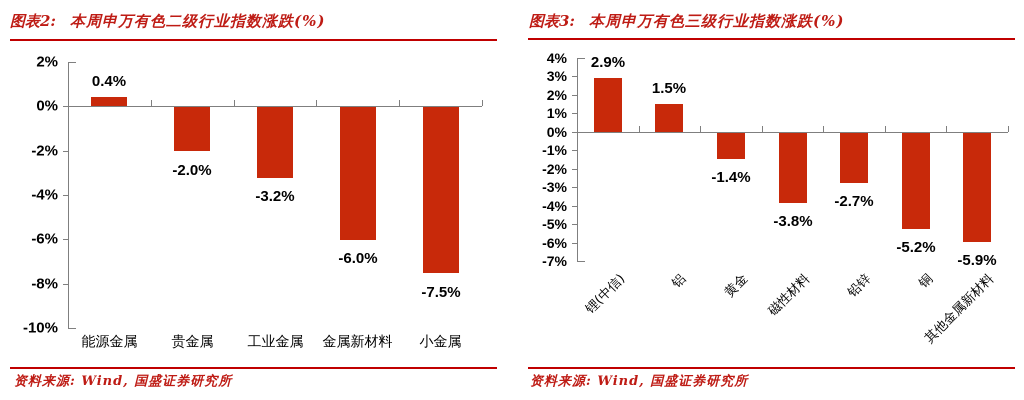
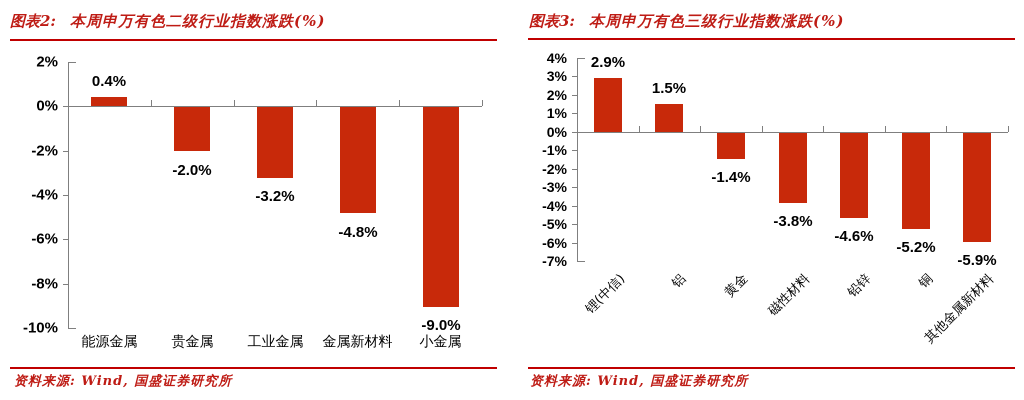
本周申万有色二级行业指数涨跌(%)/金属新材料: -6.0% -> -4.8%
本周申万有色二级行业指数涨跌(%)/小金属: -7.5% -> -9.0%
本周申万有色三级行业指数涨跌(%)/铅锌: -2.7% -> -4.6%
